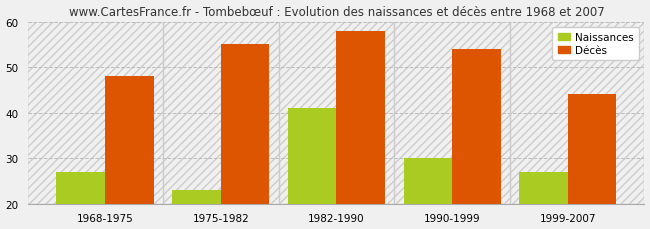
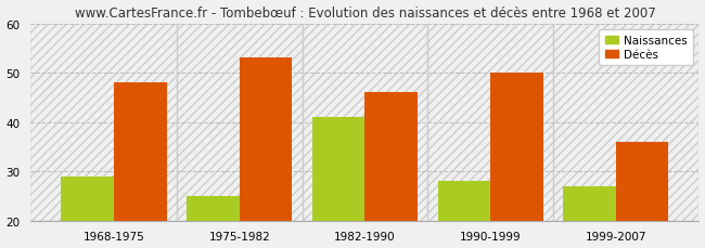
Naissances/1968-1975: 27 -> 29
Naissances/1975-1982: 23 -> 25
Décès/1975-1982: 55 -> 53
Décès/1982-1990: 58 -> 46
Naissances/1990-1999: 30 -> 28
Décès/1990-1999: 54 -> 50
Décès/1999-2007: 44 -> 36
